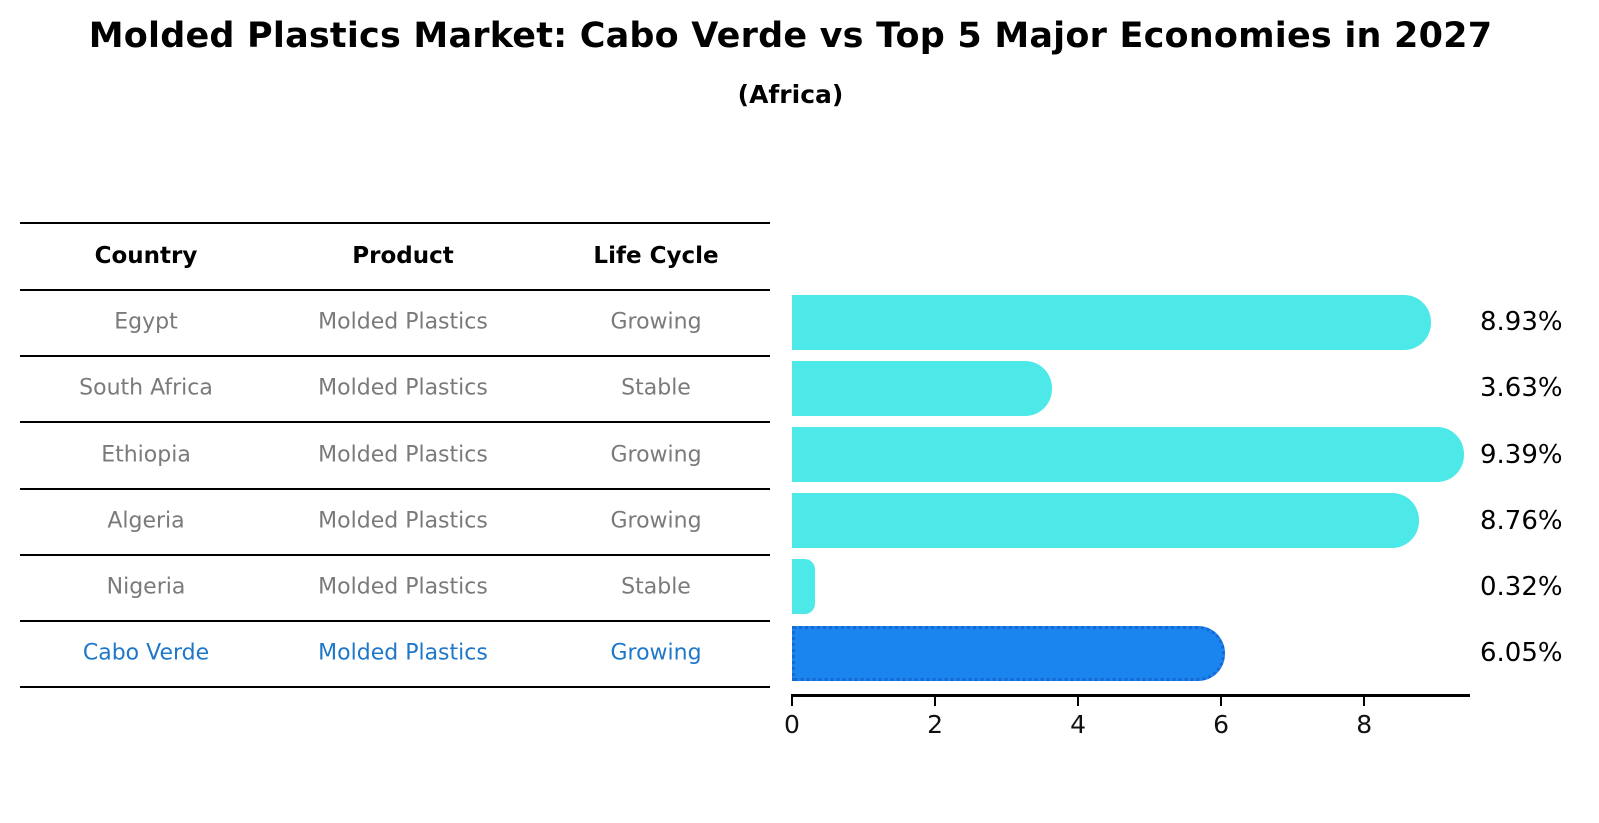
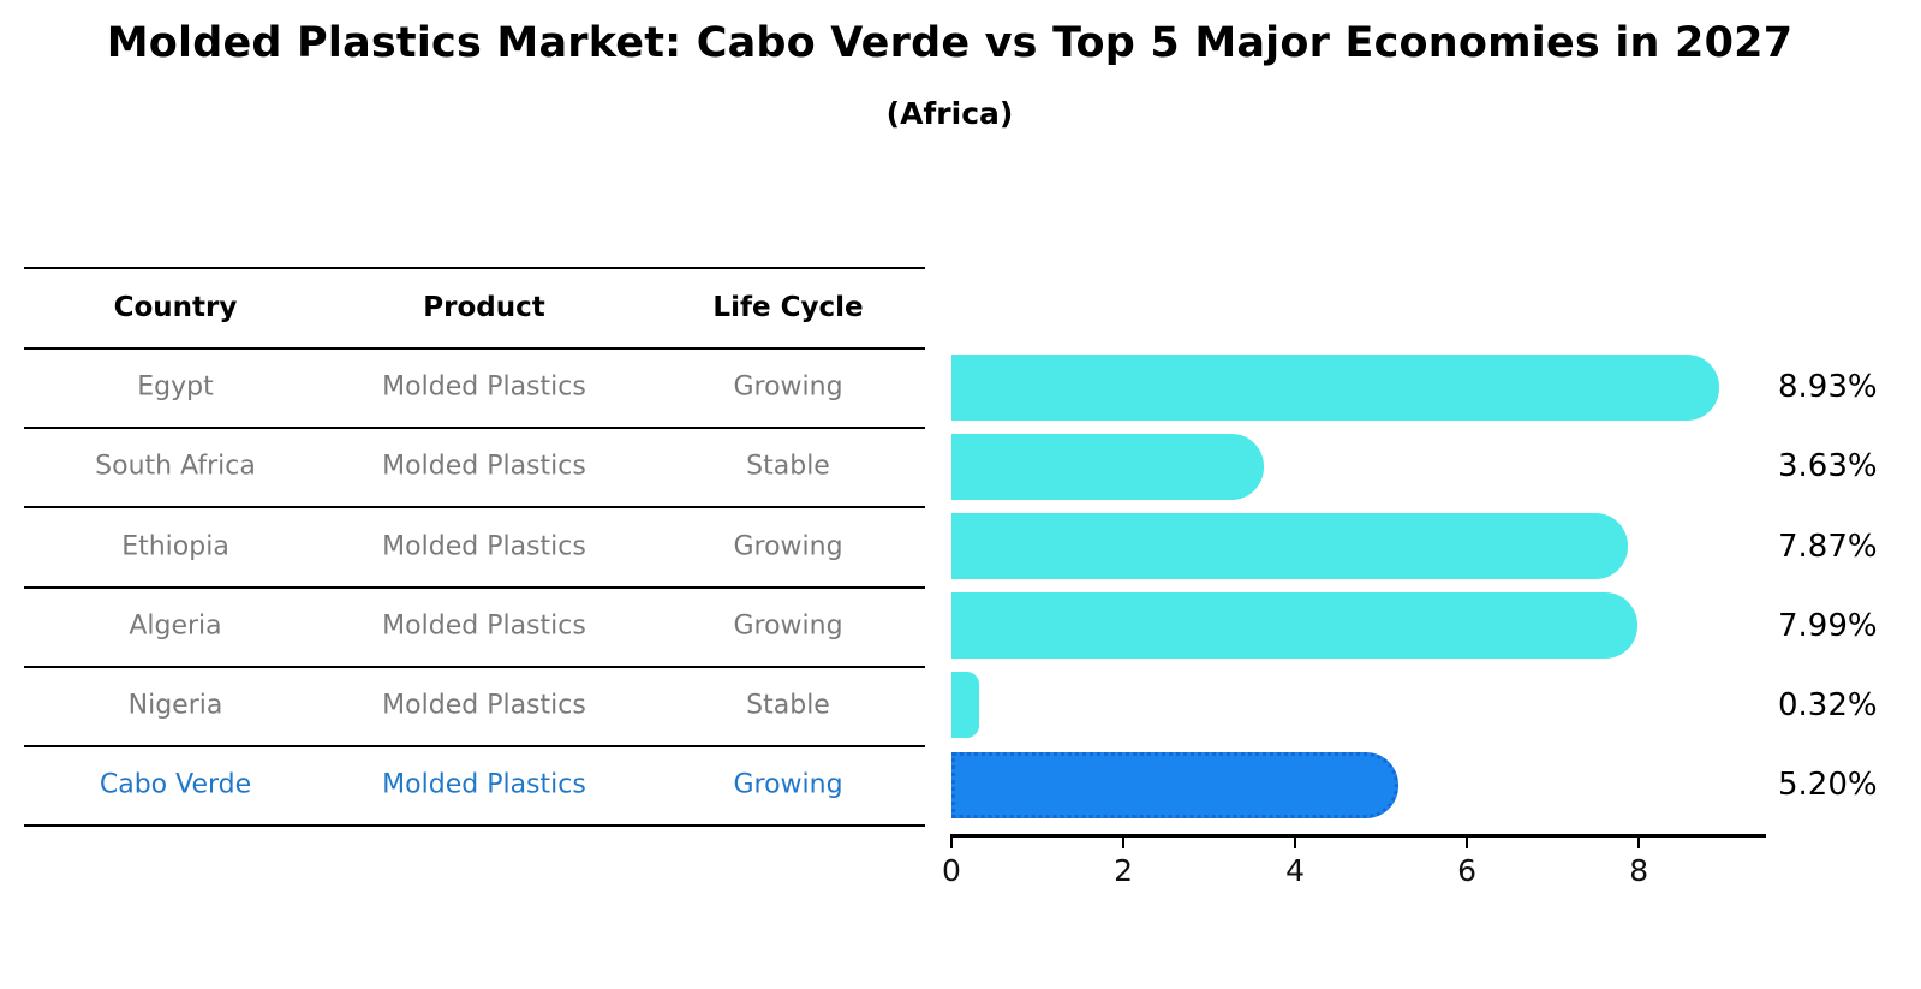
Ethiopia: 9.39% -> 7.87%
Algeria: 8.76% -> 7.99%
Cabo Verde: 6.05% -> 5.20%
